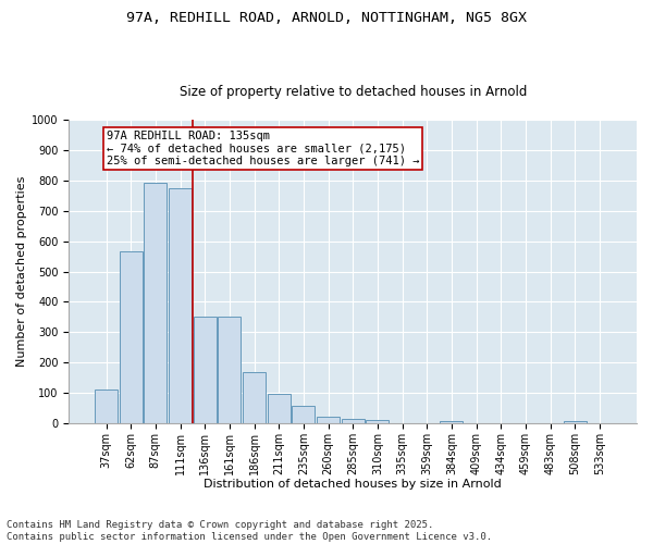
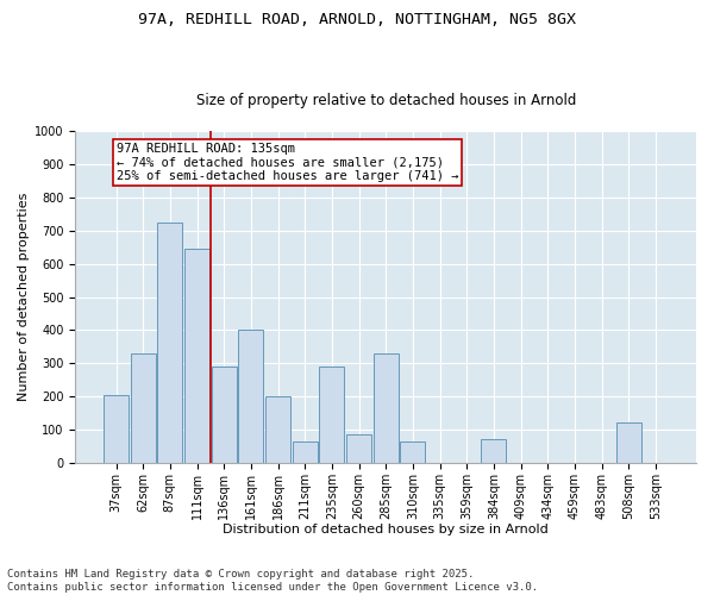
37sqm: 110 -> 205
62sqm: 568 -> 330
87sqm: 793 -> 725
111sqm: 775 -> 645
136sqm: 352 -> 290
161sqm: 350 -> 400
186sqm: 168 -> 200
211sqm: 98 -> 65
235sqm: 55 -> 290
260sqm: 20 -> 85
285sqm: 15 -> 330
310sqm: 10 -> 65
384sqm: 8 -> 70
508sqm: 8 -> 120
